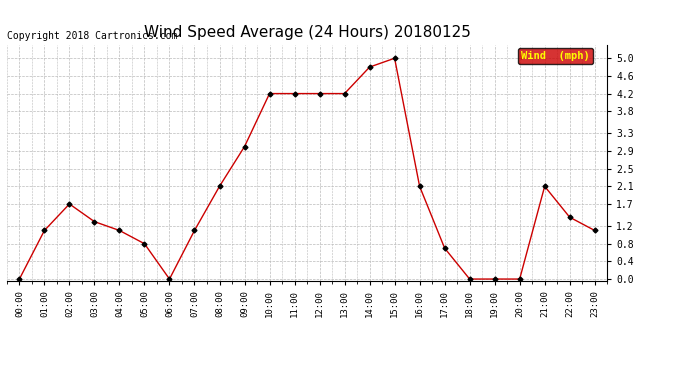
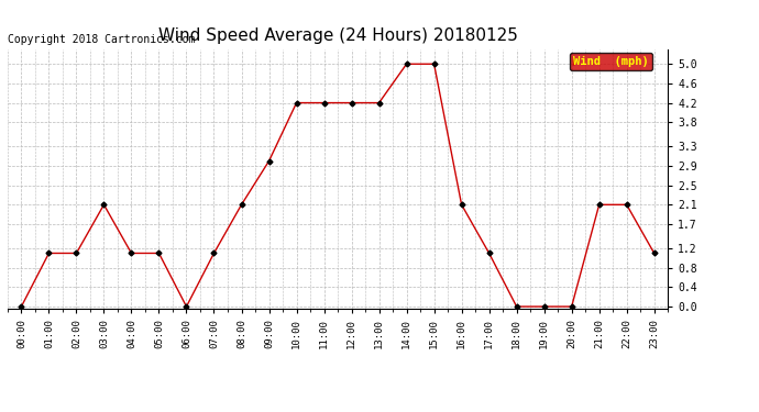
02:00: 1.7 -> 1.1
03:00: 1.3 -> 2.1
05:00: 0.8 -> 1.1
14:00: 4.8 -> 5.0
17:00: 0.7 -> 1.1
22:00: 1.4 -> 2.1
